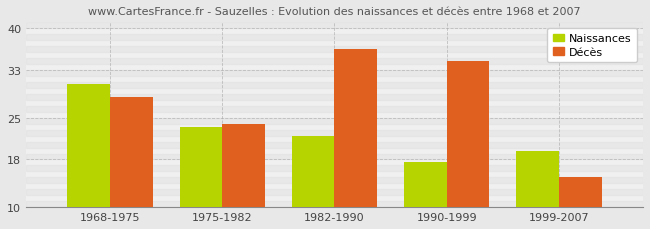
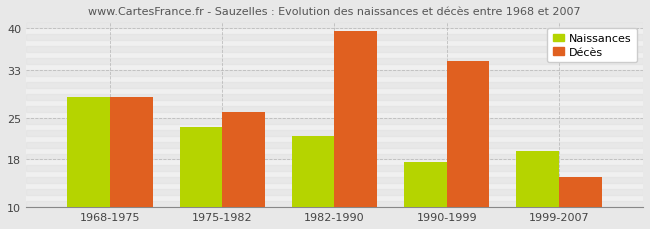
Naissances/1968-1975: 30.6 -> 28.5
Décès/1975-1982: 24.0 -> 26.0
Décès/1982-1990: 36.6 -> 39.5
